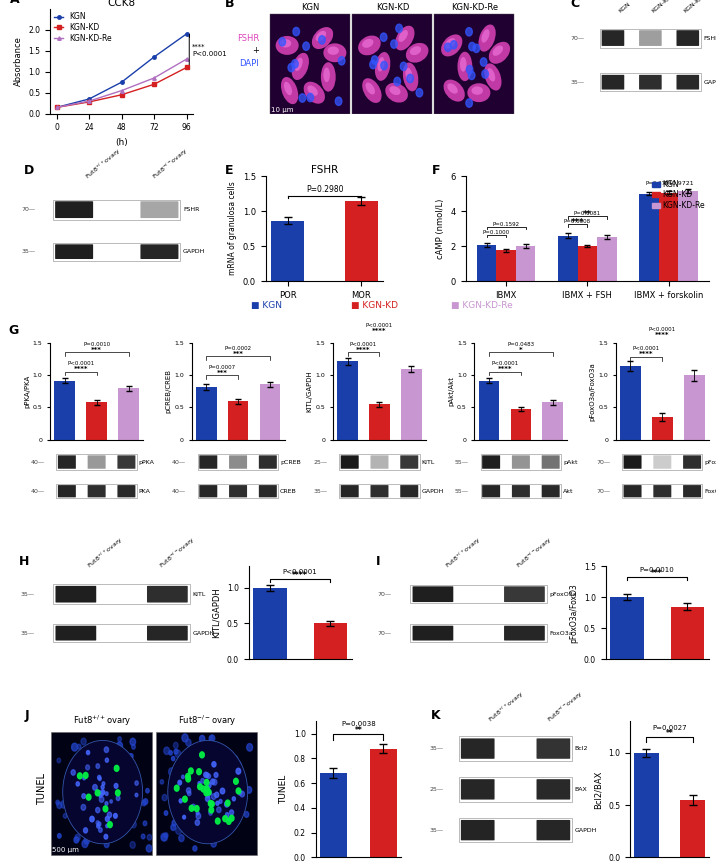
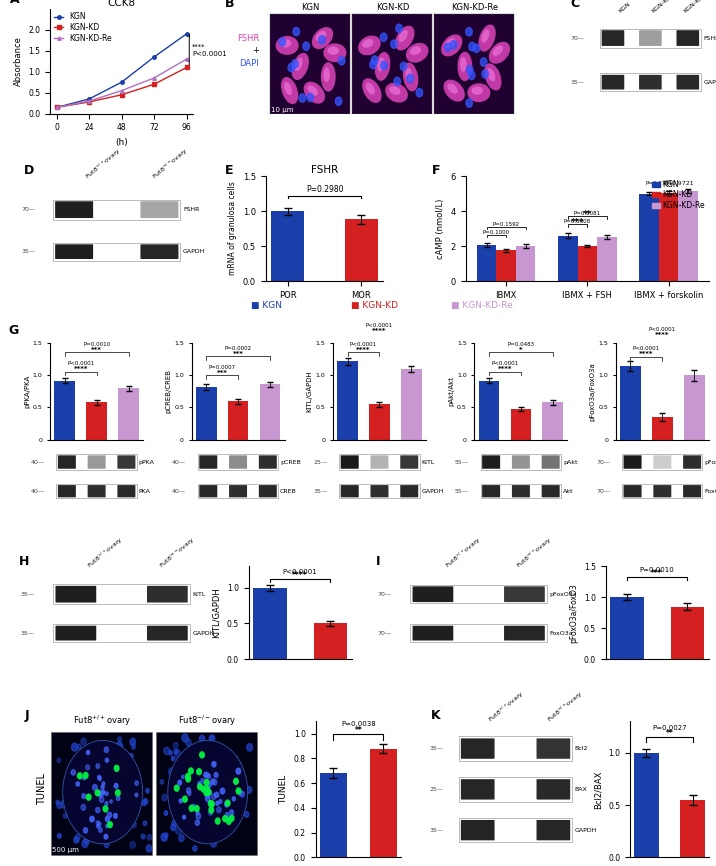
FSHR/POR: 0.86 -> 1.00
FSHR/MOR: 1.14 -> 0.88
